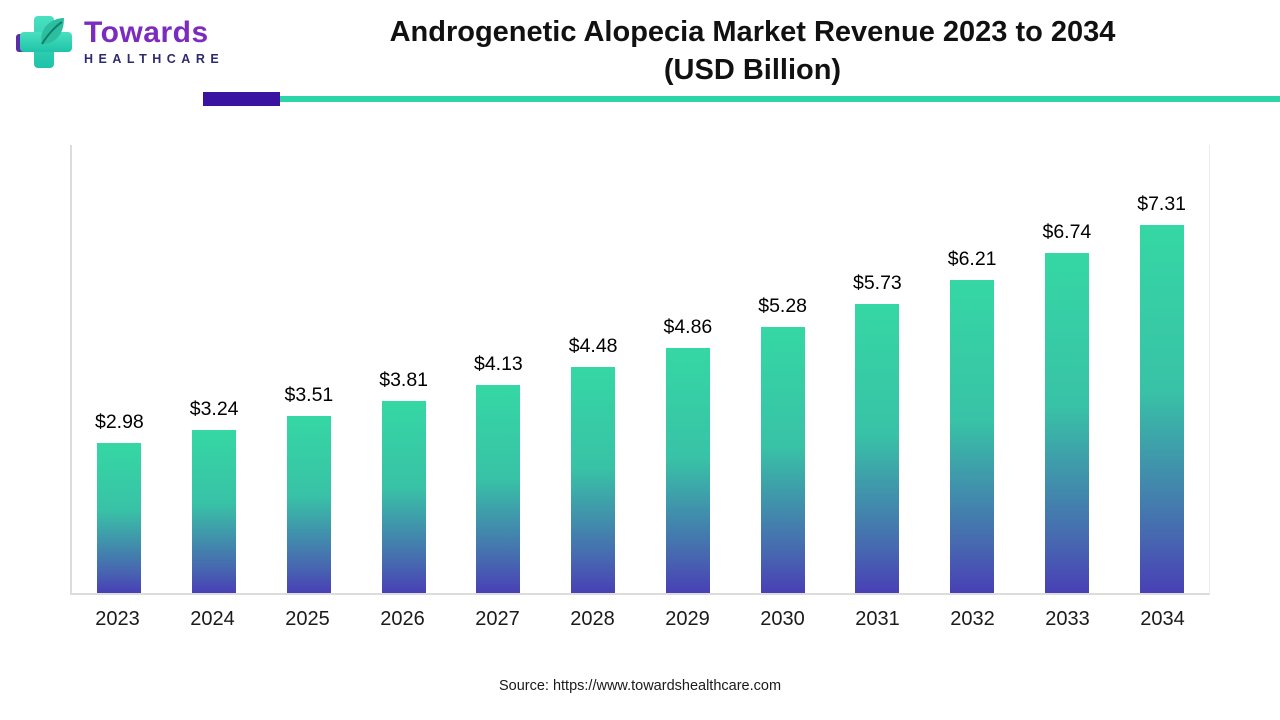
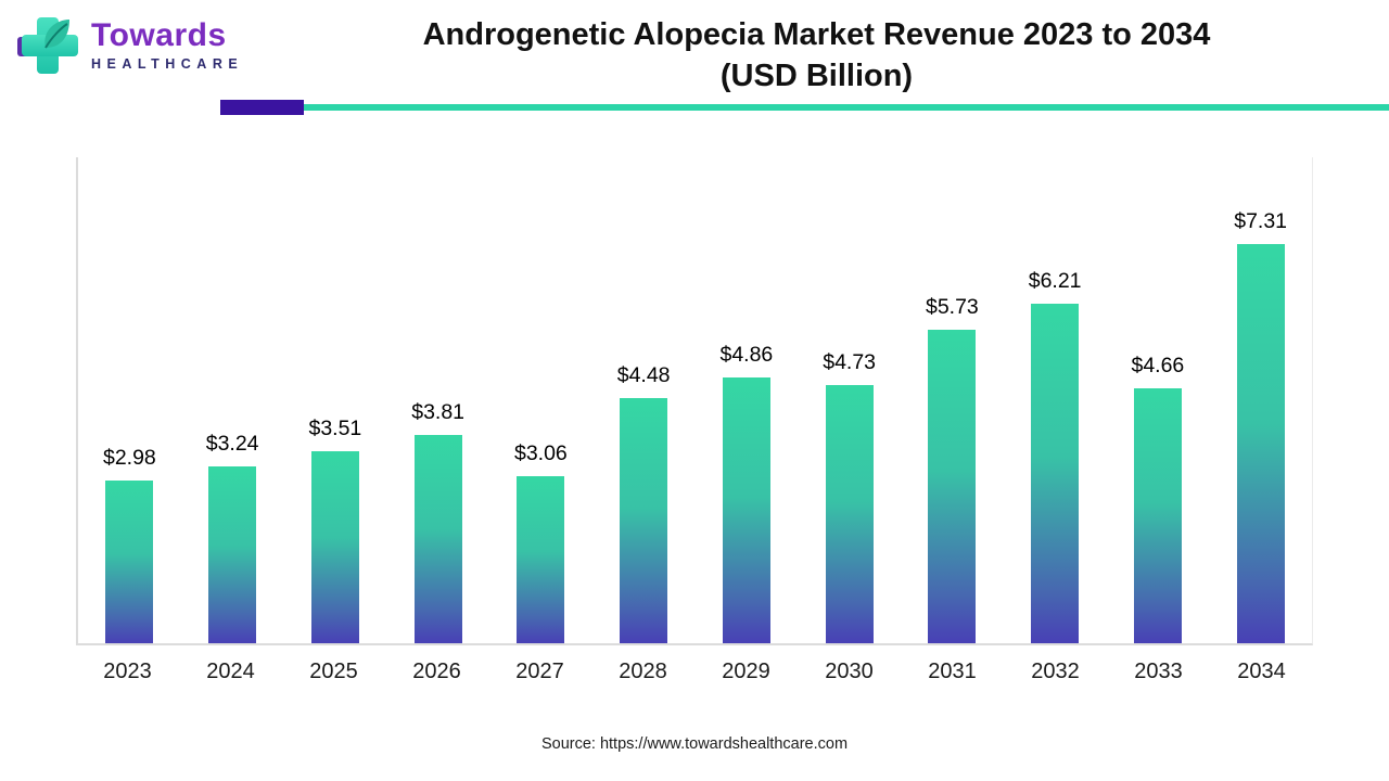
2027: $4.13 -> $3.06
2030: $5.28 -> $4.73
2033: $6.74 -> $4.66
